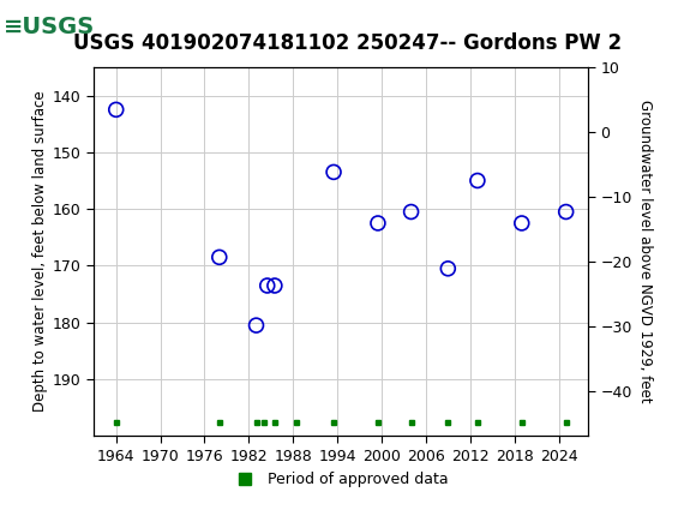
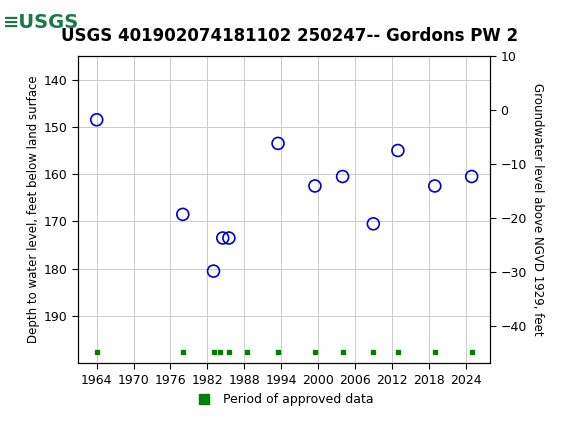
1964: 142.5 -> 148.5
